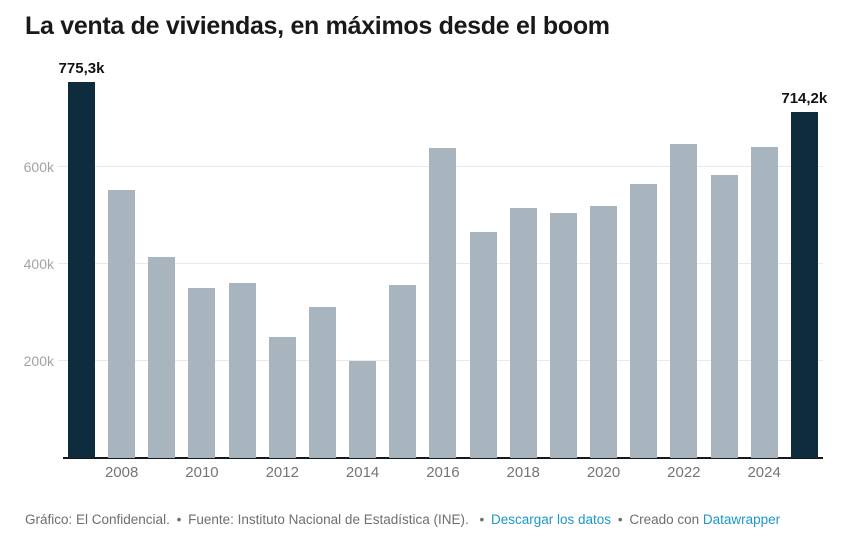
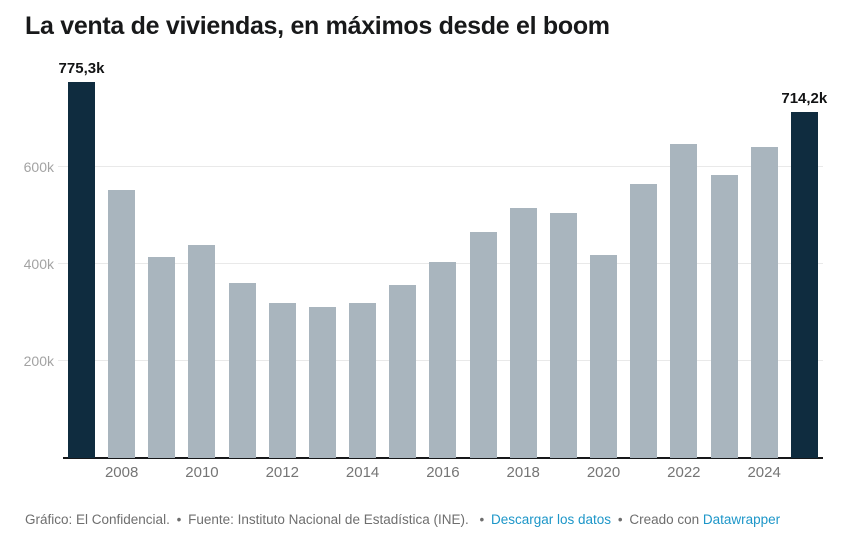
2010: 350k -> 440k
2012: 250k -> 320k
2014: 200k -> 320k
2016: 640k -> 400k
2020: 520k -> 420k
